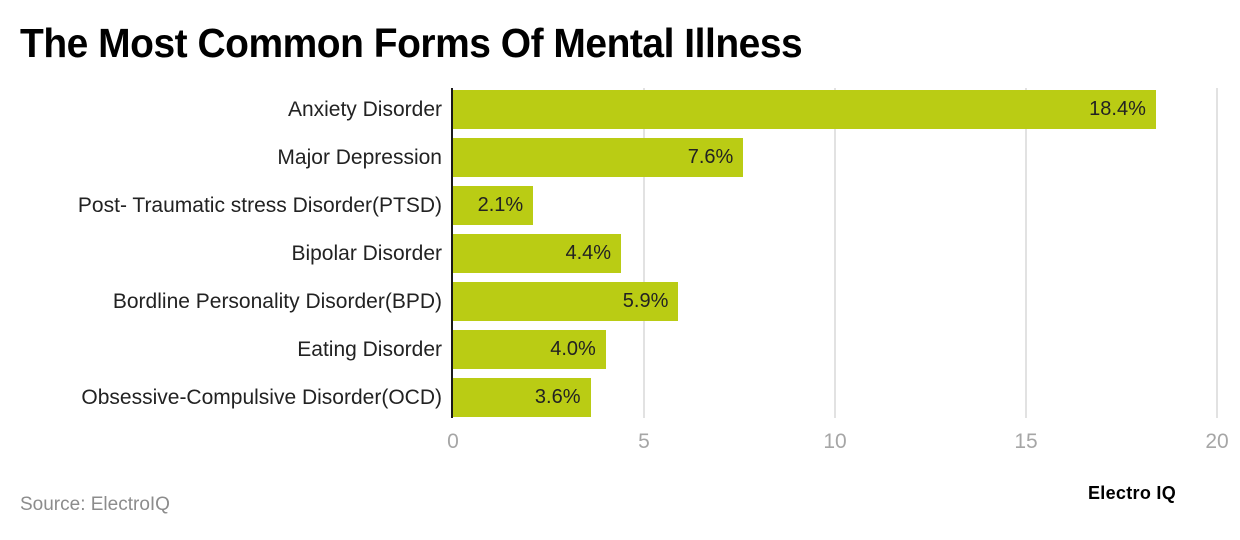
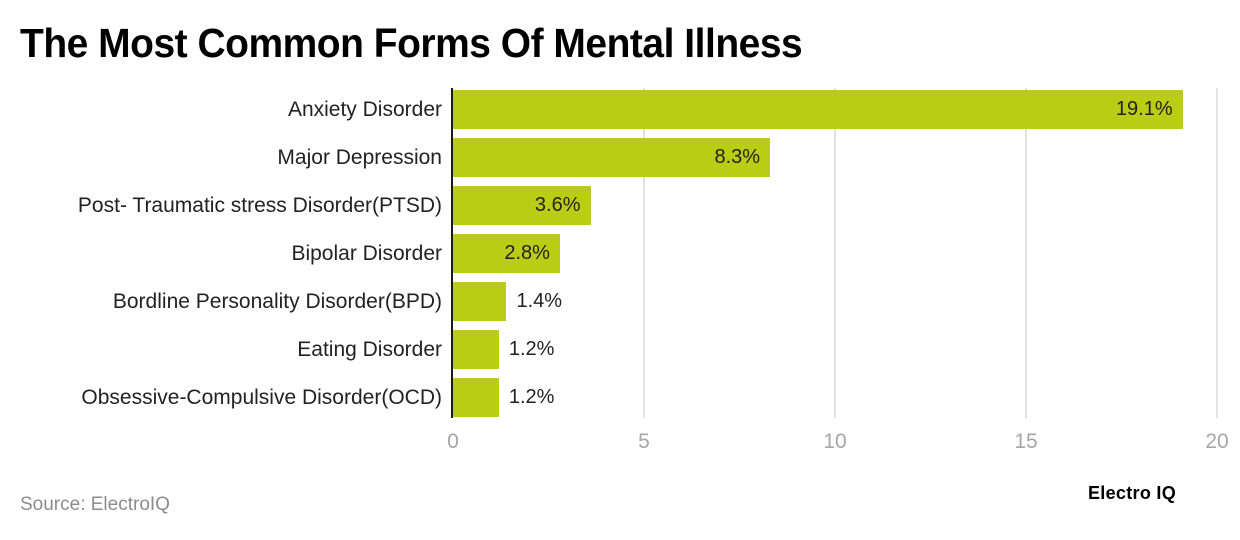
Anxiety Disorder: 18.4% -> 19.1%
Major Depression: 7.6% -> 8.3%
Post- Traumatic stress Disorder(PTSD): 2.1% -> 3.6%
Bipolar Disorder: 4.4% -> 2.8%
Bordline Personality Disorder(BPD): 5.9% -> 1.4%
Eating Disorder: 4.0% -> 1.2%
Obsessive-Compulsive Disorder(OCD): 3.6% -> 1.2%
